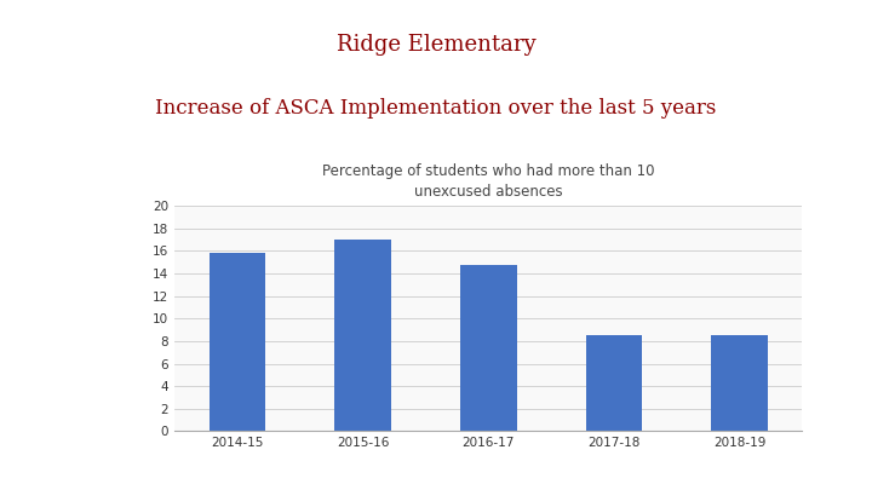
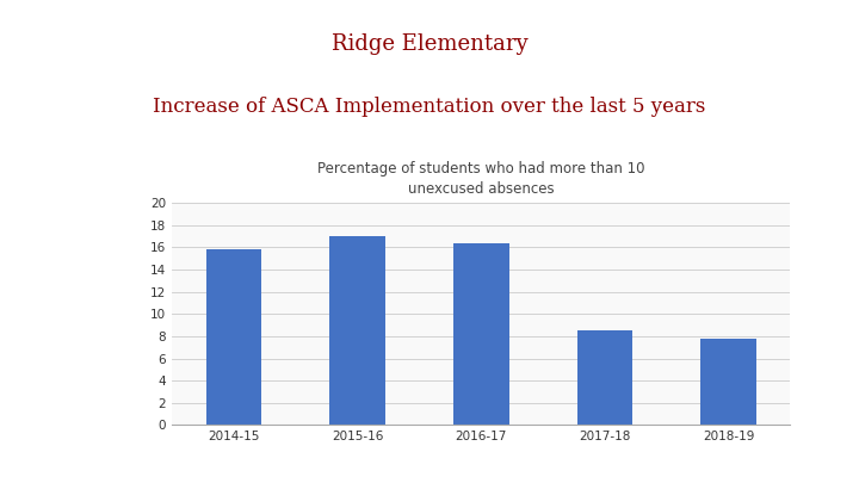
2016-17: 14.8 -> 16.4
2018-19: 8.5 -> 7.8
